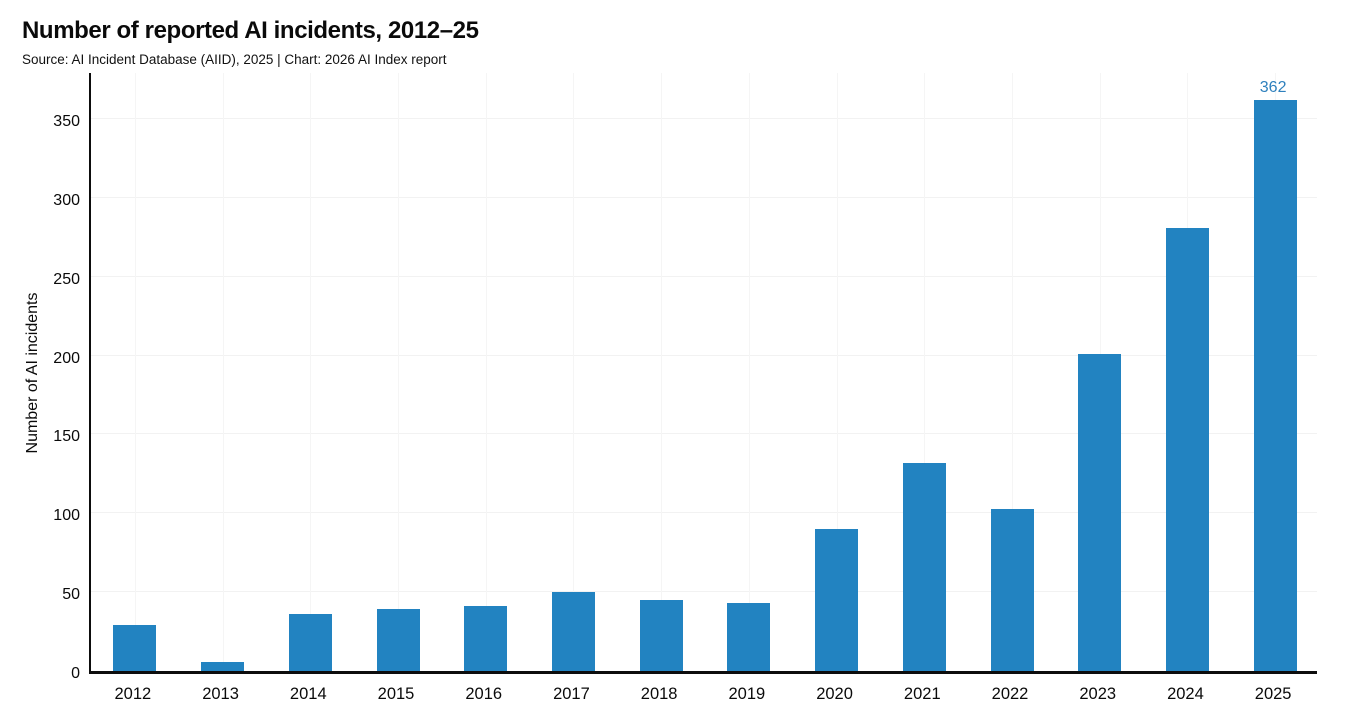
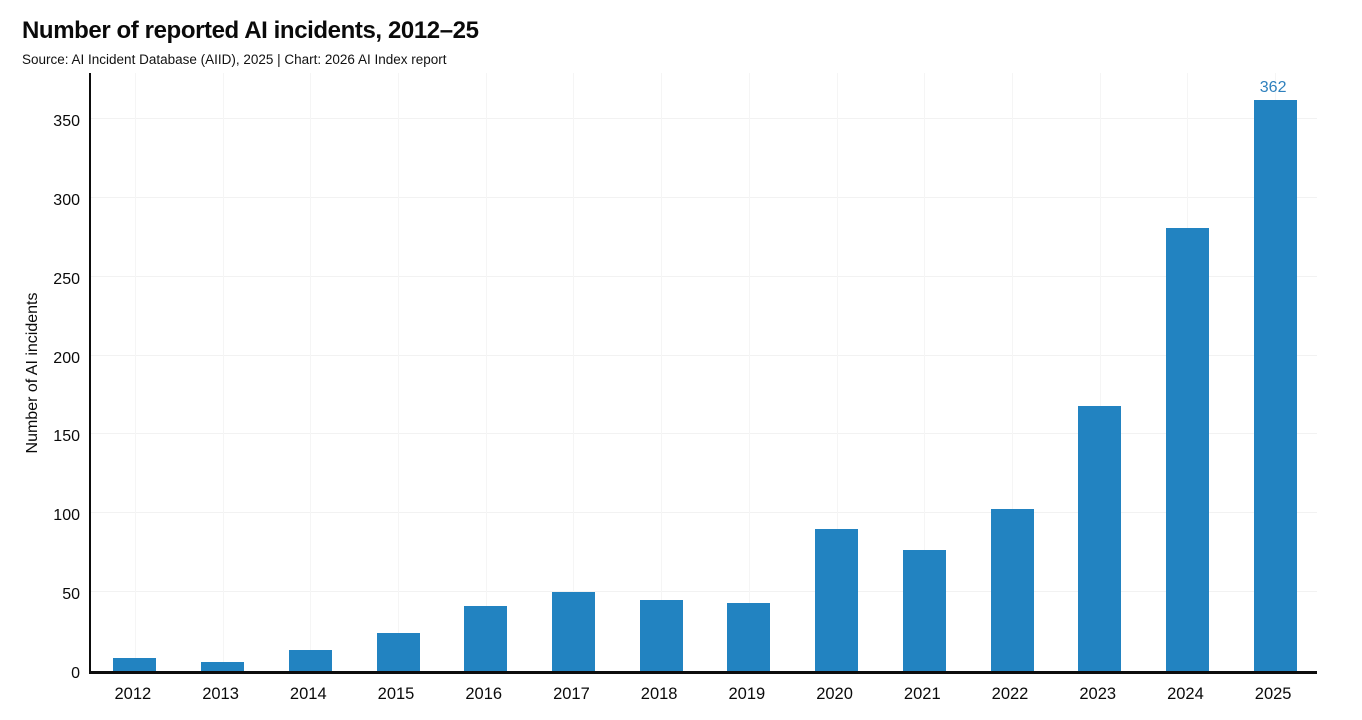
2012: 29 -> 8
2014: 36 -> 13
2015: 39 -> 24
2021: 132 -> 77
2023: 201 -> 168
